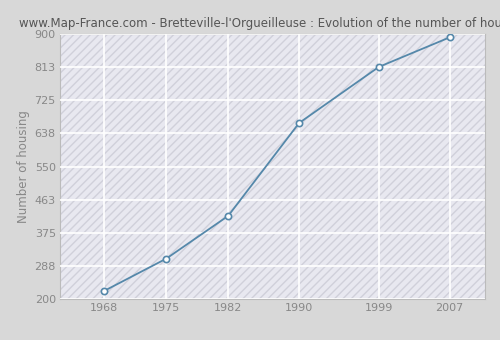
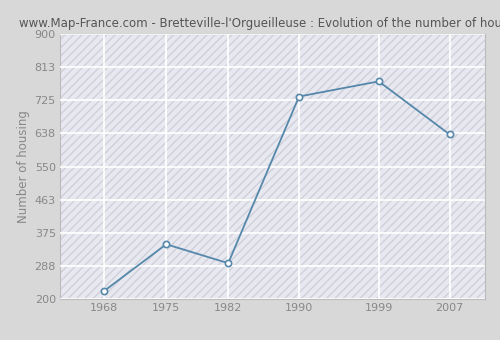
1975: 307 -> 345
1982: 420 -> 295
1990: 665 -> 735
1999: 813 -> 775
2007: 891 -> 635
